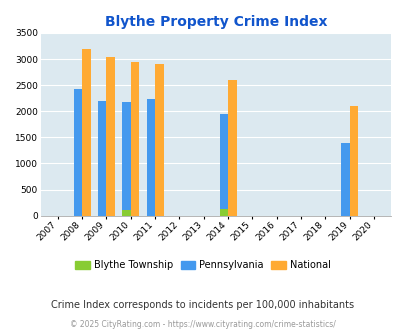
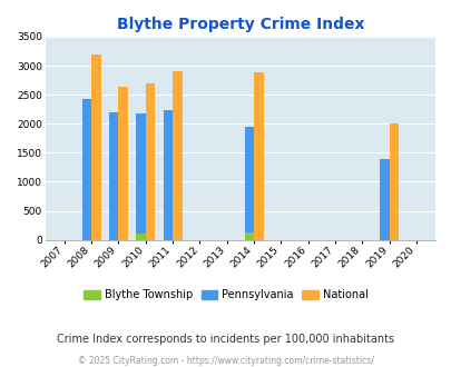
National/2009: 3040 -> 2640
National/2010: 2950 -> 2700
National/2014: 2590 -> 2880
National/2019: 2110 -> 2000
